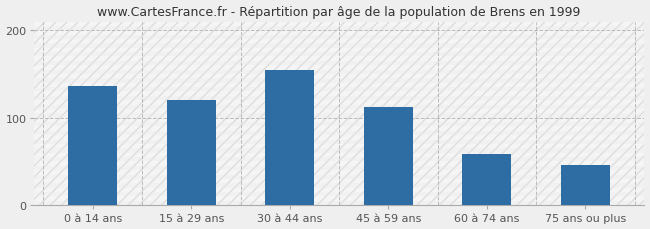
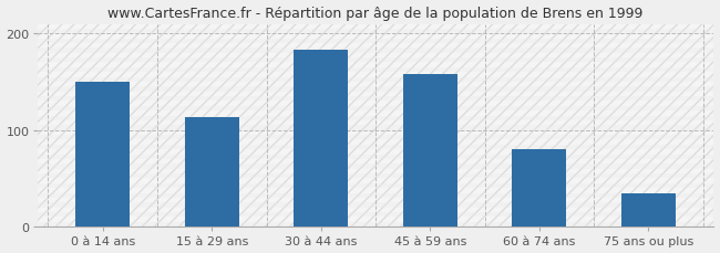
0 à 14 ans: 136 -> 150
15 à 29 ans: 120 -> 113
30 à 44 ans: 154 -> 183
45 à 59 ans: 112 -> 158
60 à 74 ans: 58 -> 80
75 ans ou plus: 46 -> 35
